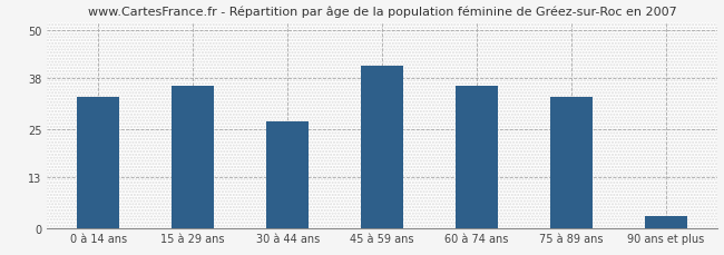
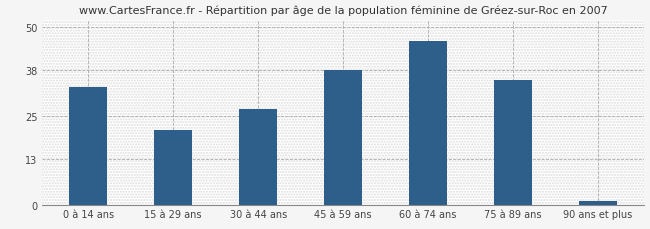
15 à 29 ans: 36 -> 21
45 à 59 ans: 41 -> 38
60 à 74 ans: 36 -> 46
75 à 89 ans: 33 -> 35
90 ans et plus: 3 -> 1
